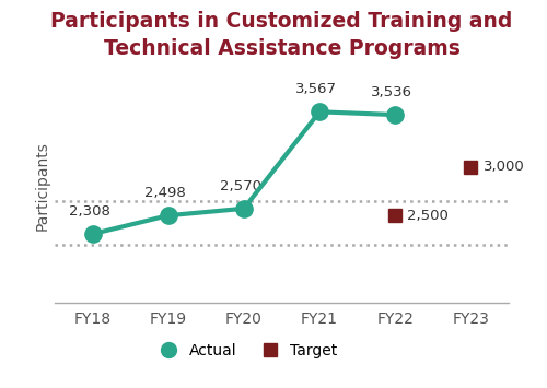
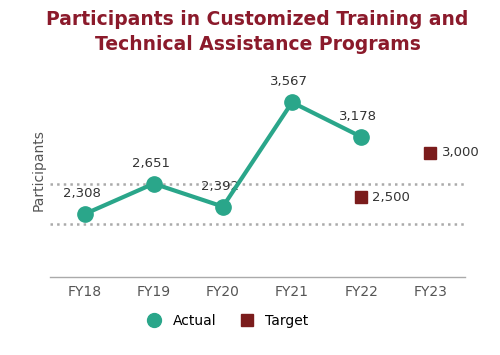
FY19: 2,498 -> 2,651
FY20: 2,570 -> 2,392
FY22: 3,536 -> 3,178
